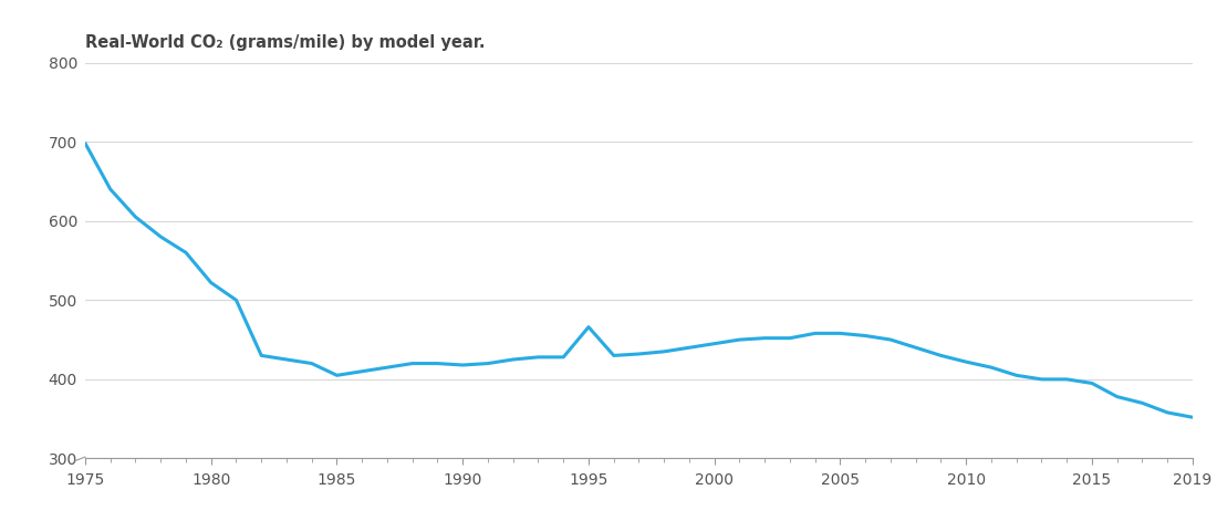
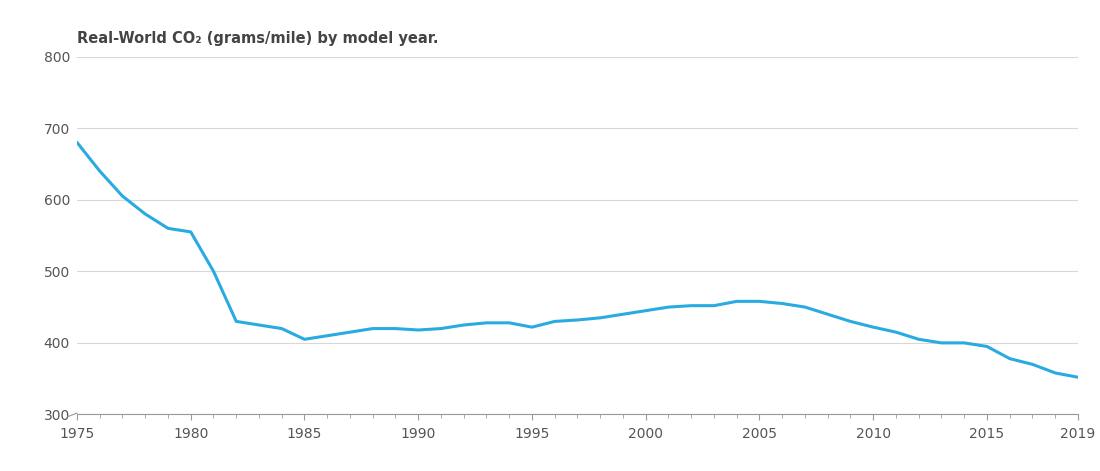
1975: 698 -> 680
1980: 522 -> 555
1995: 466 -> 422
